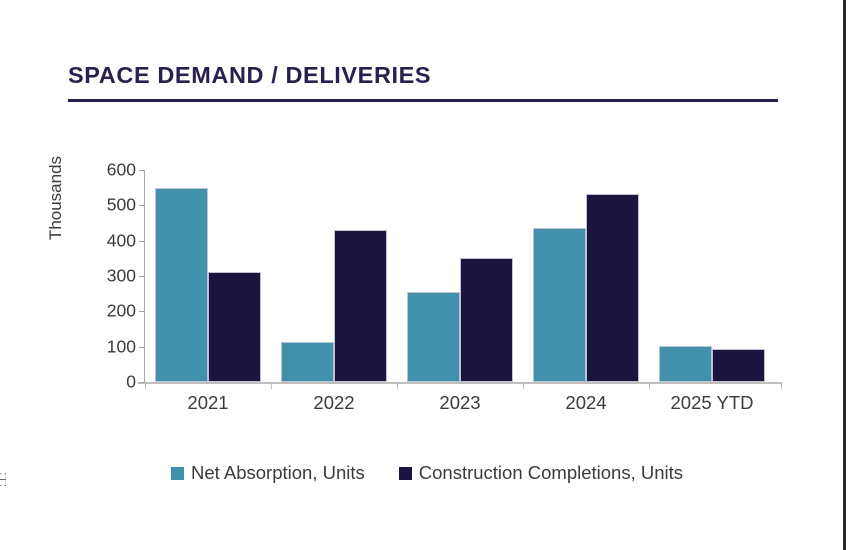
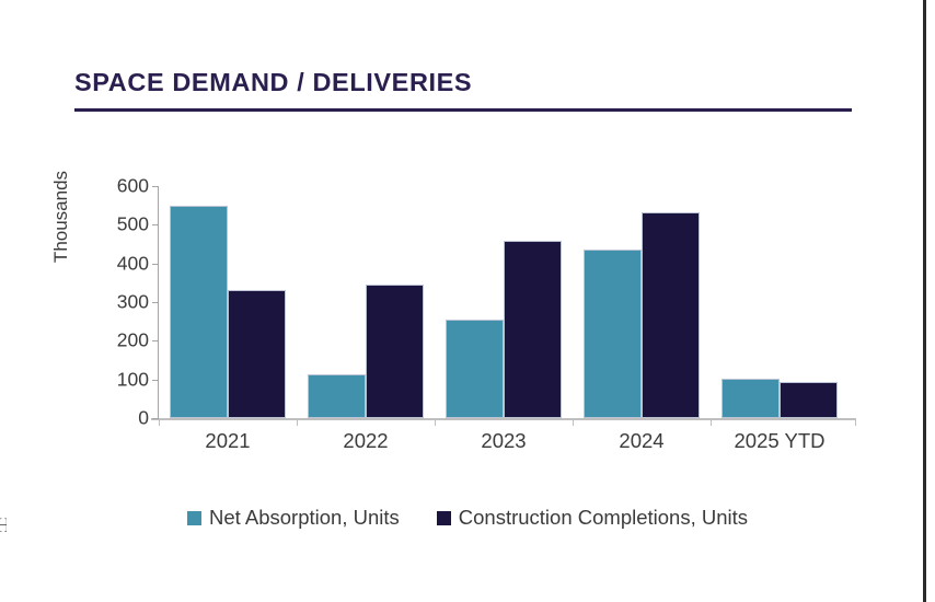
Construction Completions, Units/2021: 310 -> 330
Construction Completions, Units/2022: 430 -> 340
Construction Completions, Units/2023: 350 -> 460
